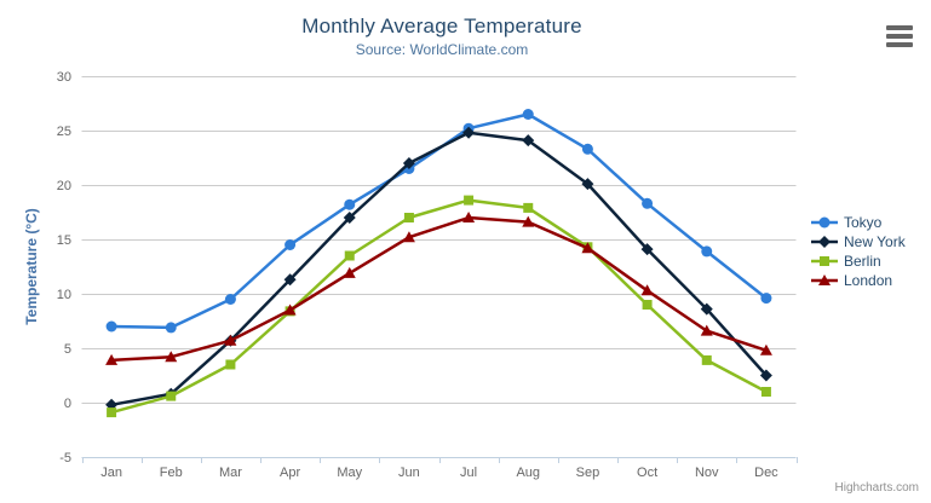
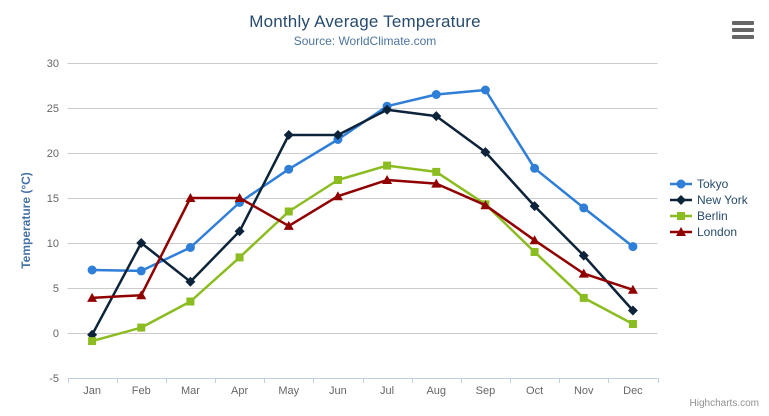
New York/Feb: 1 -> 10
London/Mar: 6 -> 15
London/Apr: 8 -> 15
New York/May: 17 -> 22
Tokyo/Sep: 23 -> 27
